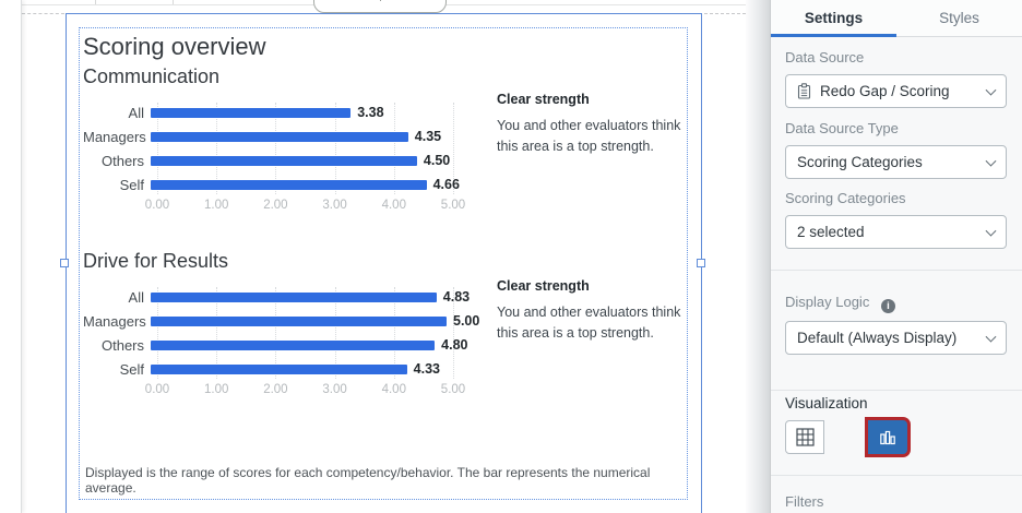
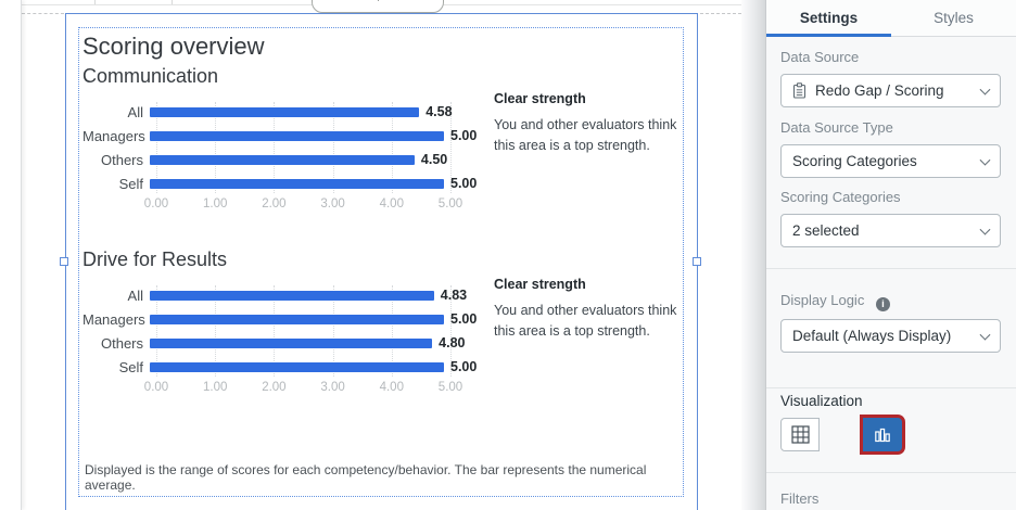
Communication/All: 3.38 -> 4.58
Communication/Managers: 4.35 -> 5.00
Communication/Self: 4.66 -> 5.00
Drive for Results/Self: 4.33 -> 5.00
